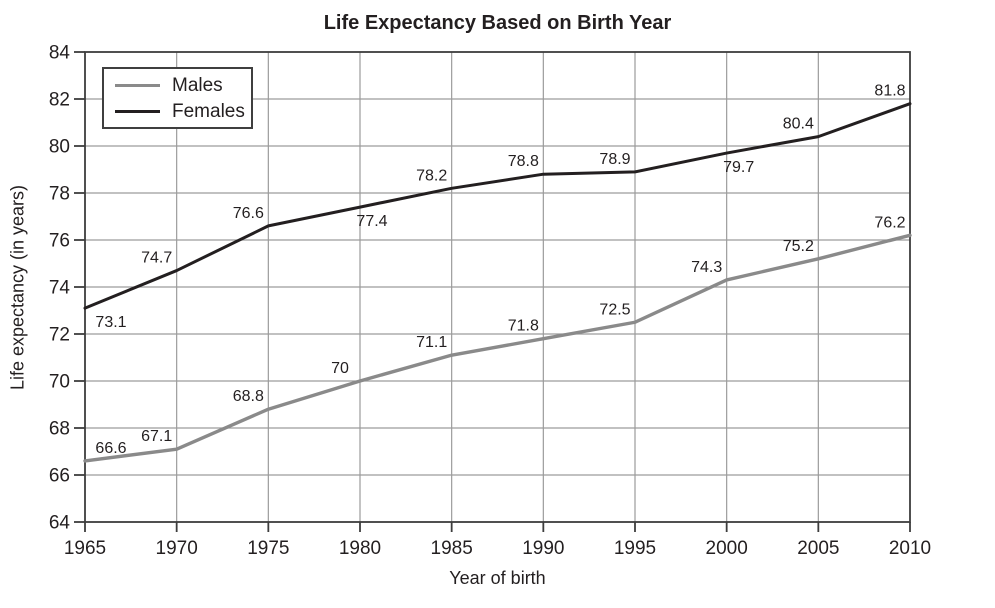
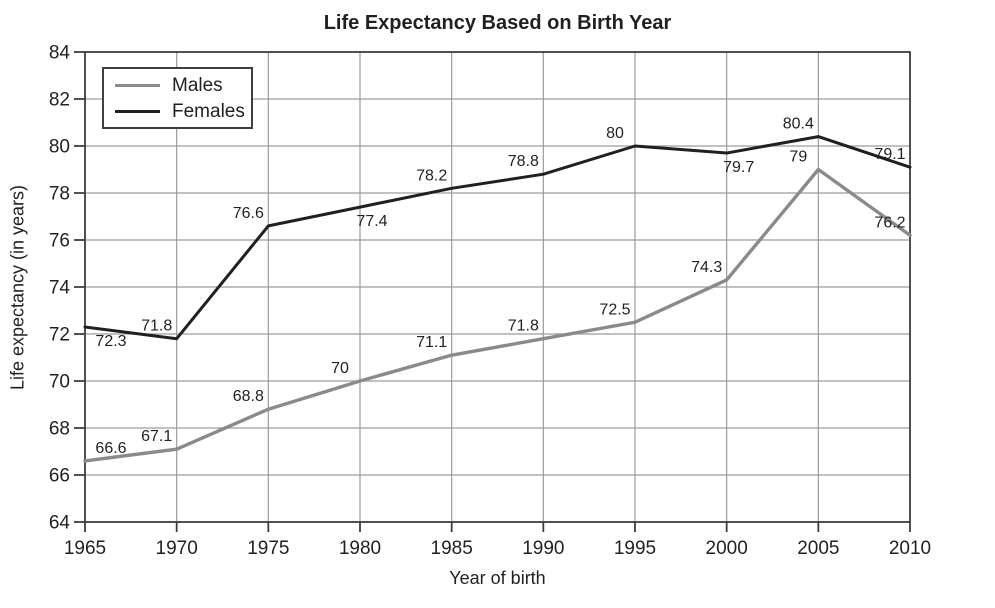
Females/1965: 73.1 -> 72.3
Females/1970: 74.7 -> 71.8
Females/1995: 78.9 -> 80
Males/2005: 75.2 -> 79
Females/2010: 81.8 -> 79.1
